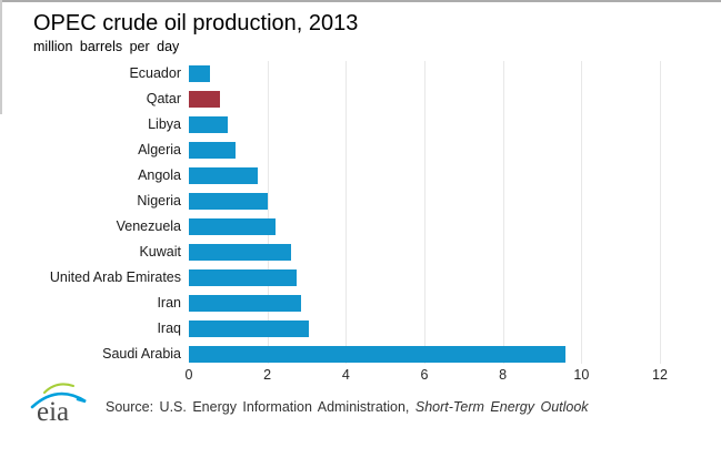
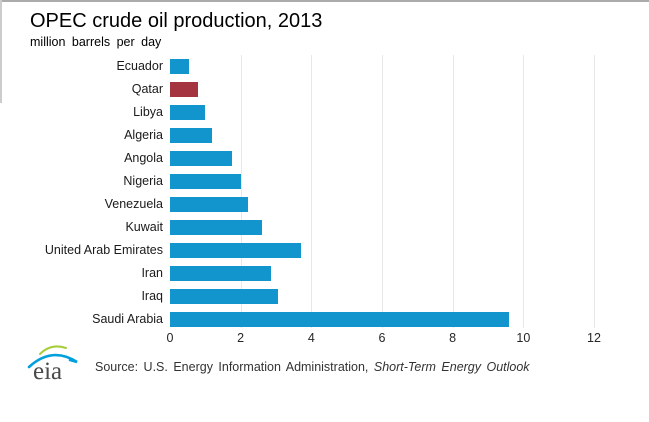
United Arab Emirates: 2.8 -> 3.7
